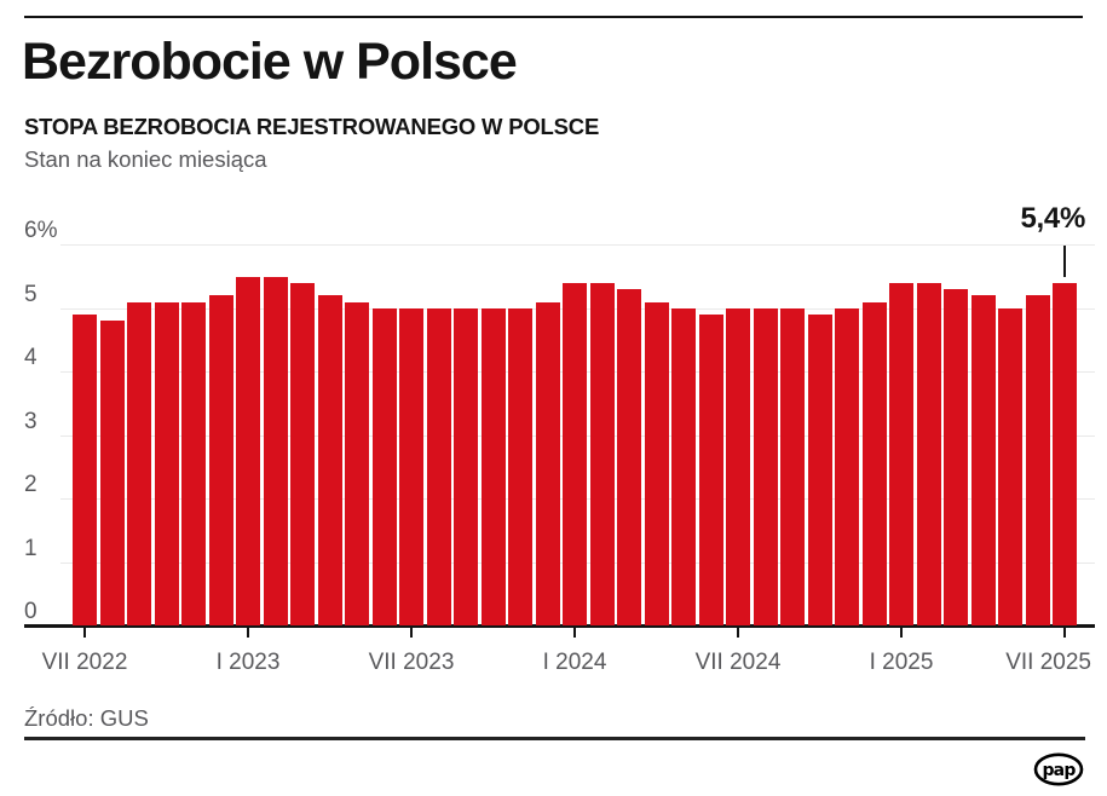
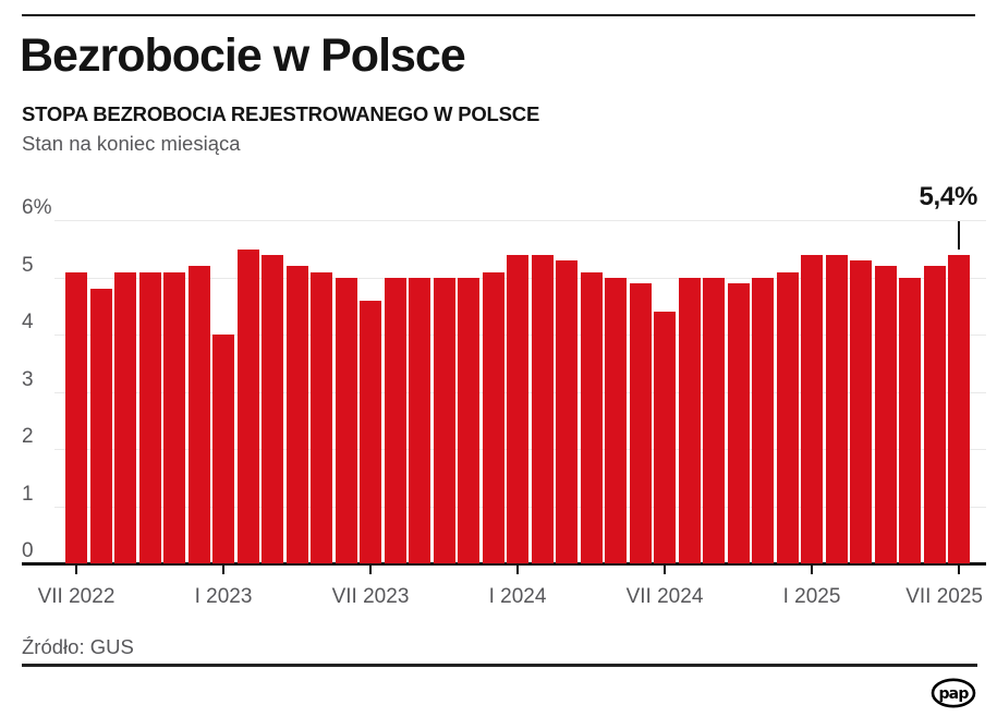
VII 2022: 4.9% -> 5.1%
I 2023: 5.5% -> 4.0%
VII 2023: 5.0% -> 4.6%
VII 2024: 5.0% -> 4.4%
